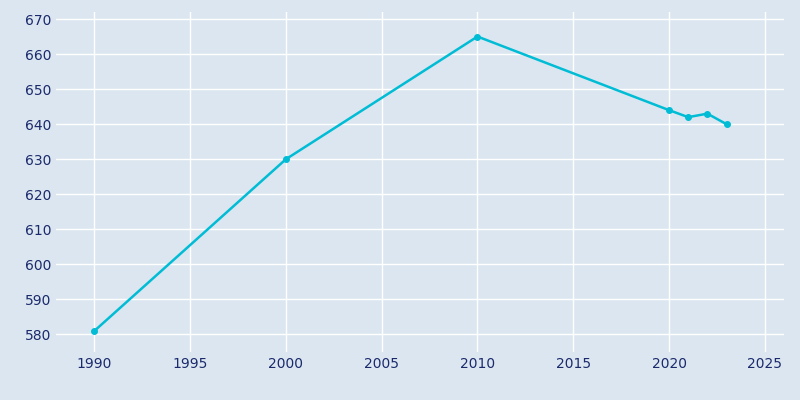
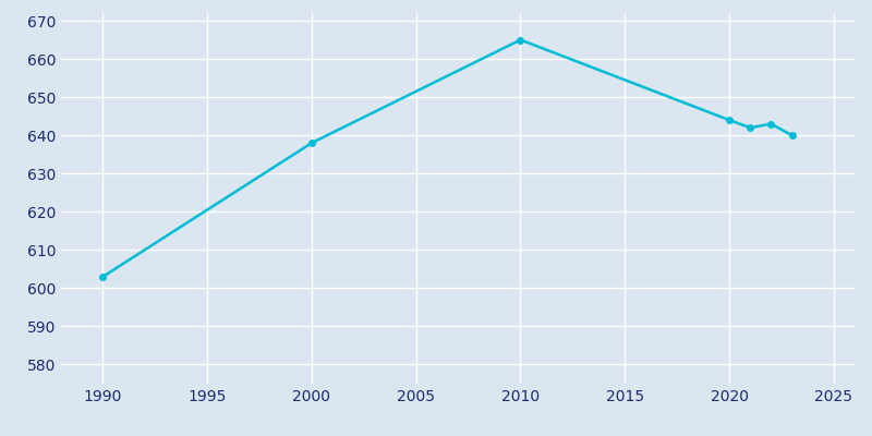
1990: 581 -> 603
2000: 630 -> 638
